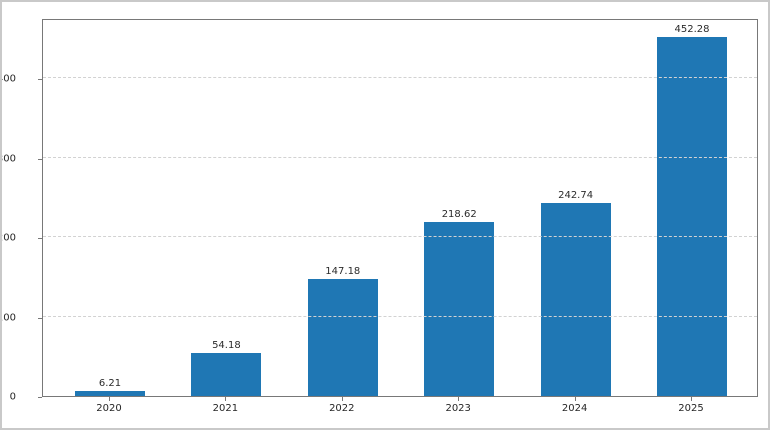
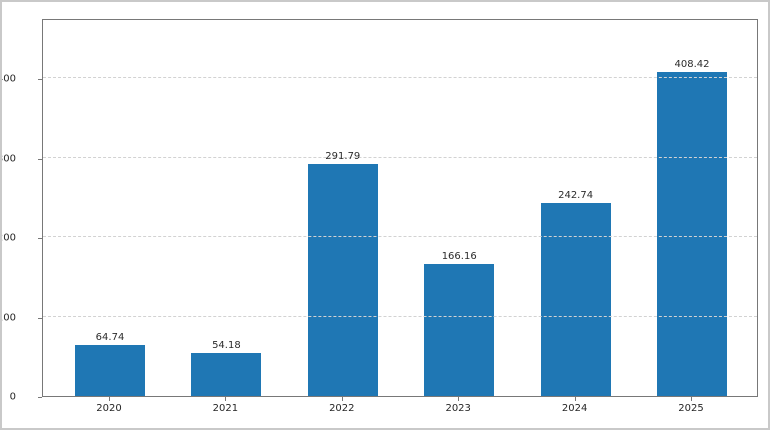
2020: 6.21 -> 64.74
2022: 147.18 -> 291.79
2023: 218.62 -> 166.16
2025: 452.28 -> 408.42
